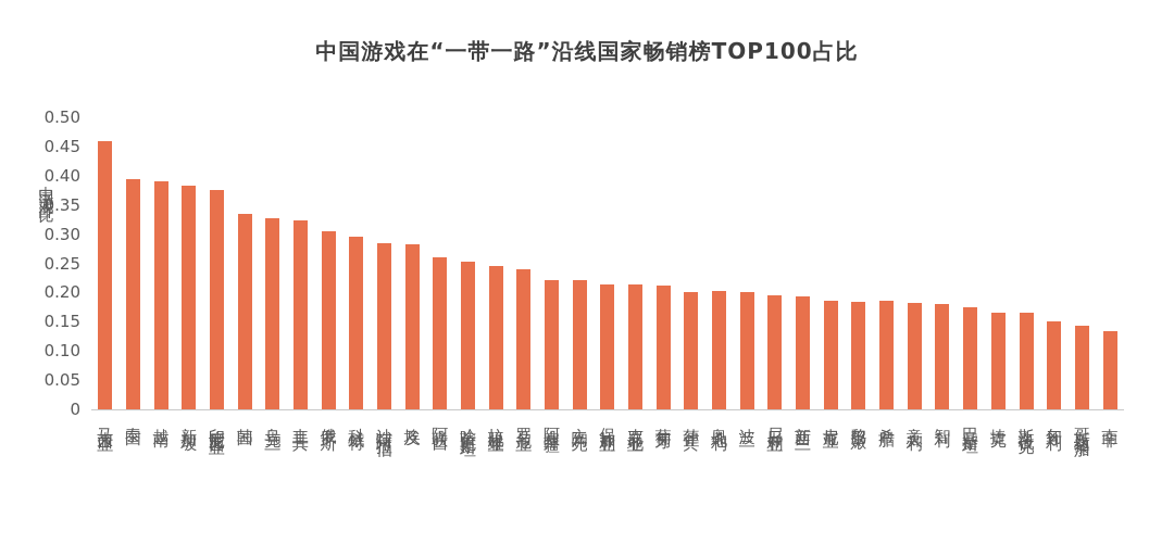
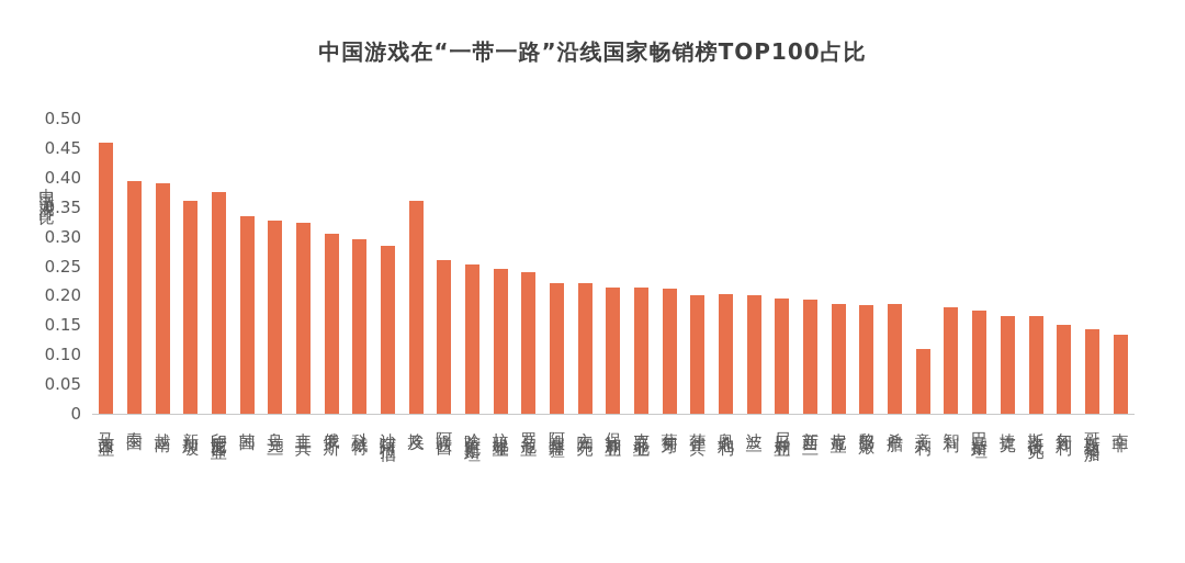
新加坡: 0.38 -> 0.36
埃及: 0.28 -> 0.36
意大利: 0.18 -> 0.11
